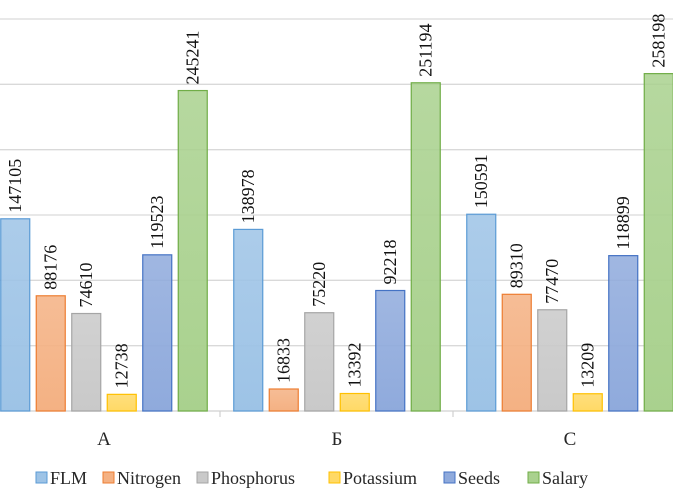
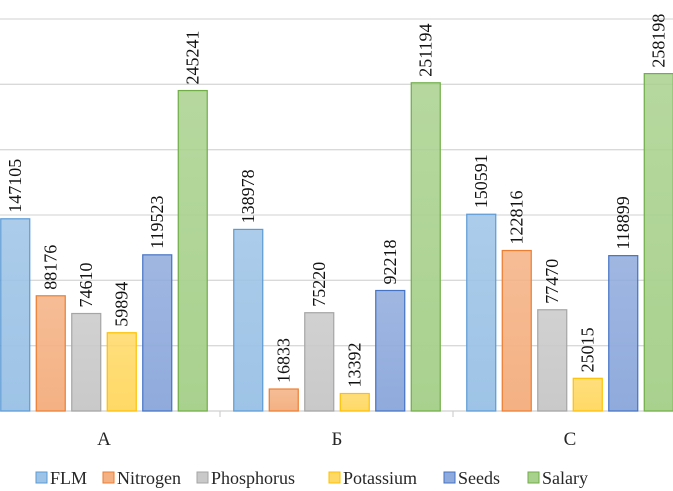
Potassium/A: 12738 -> 59894
Nitrogen/C: 89310 -> 122816
Potassium/C: 13209 -> 25015
